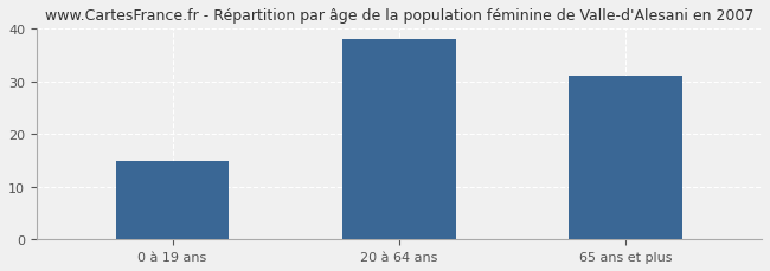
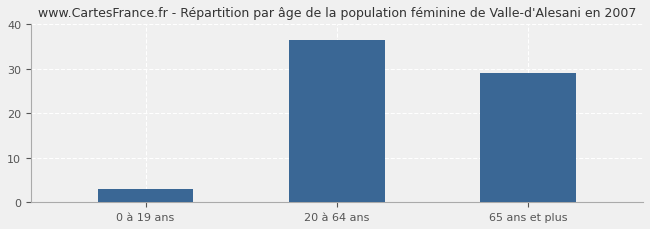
0 à 19 ans: 15.0 -> 3.0
20 à 64 ans: 38.0 -> 36.5
65 ans et plus: 31.0 -> 29.0
